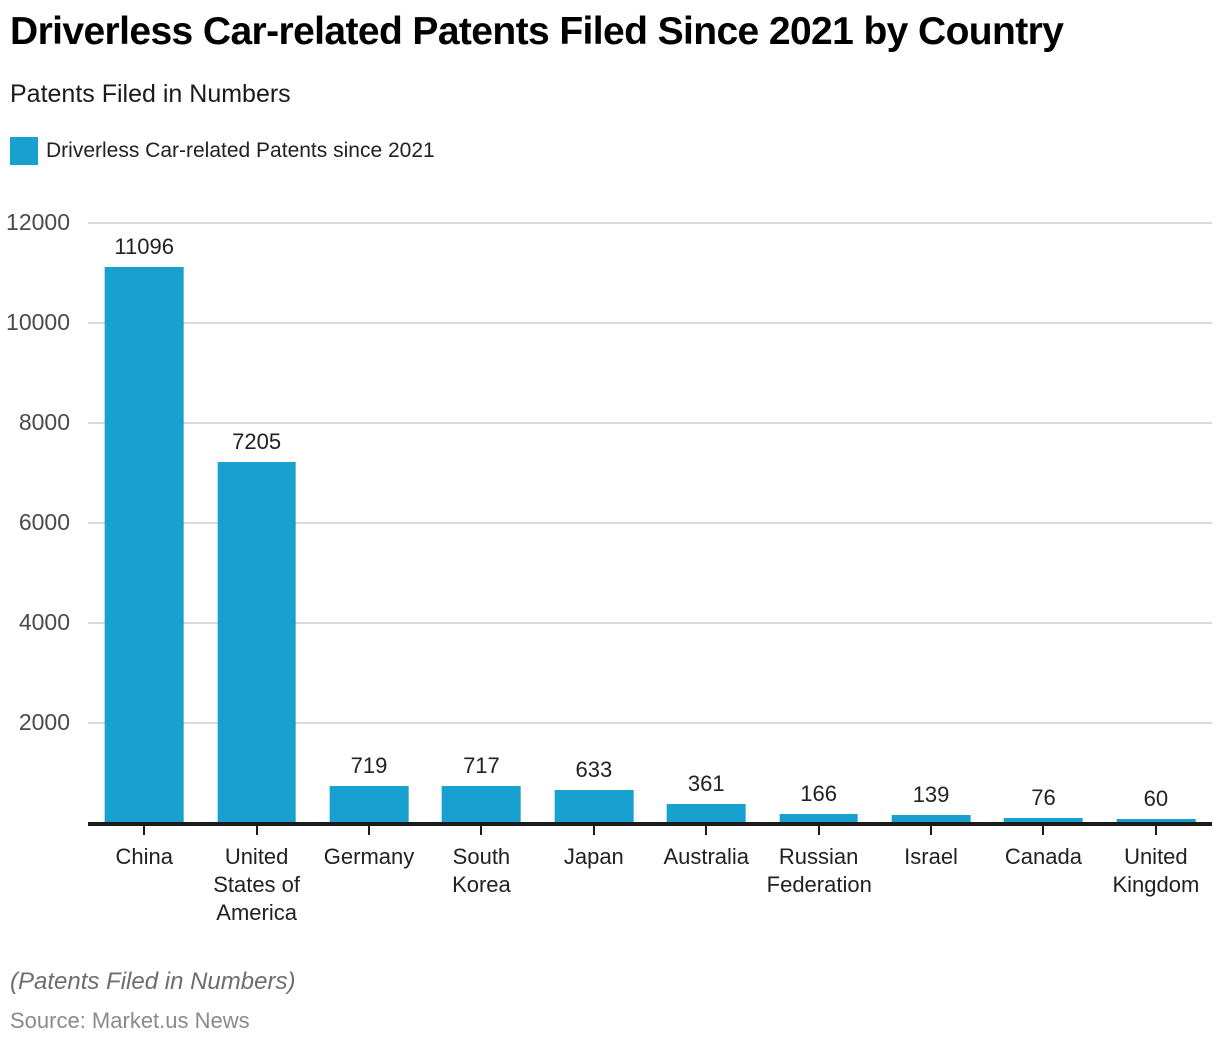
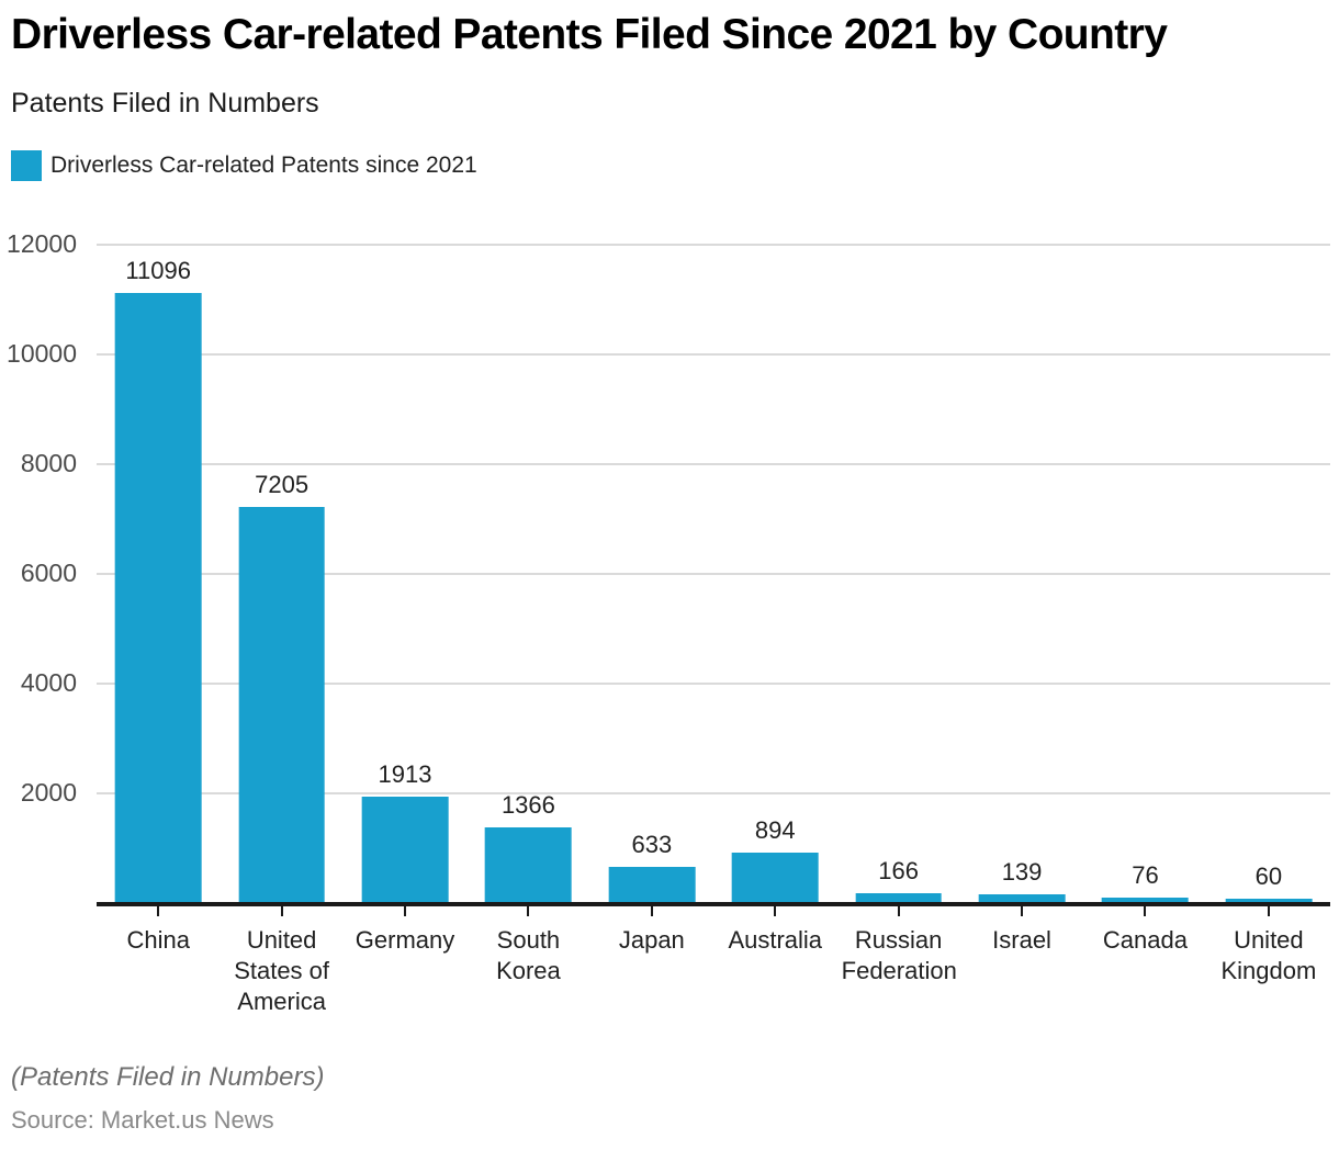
Germany: 719 -> 1913
South Korea: 717 -> 1366
Australia: 361 -> 894
